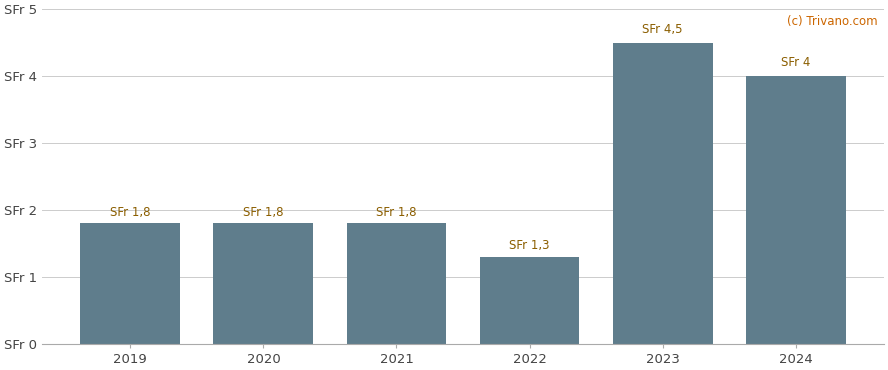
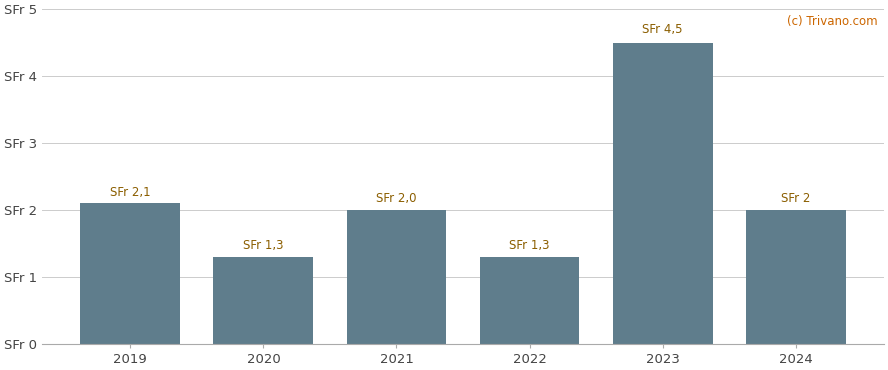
2019: 1,8 -> 2,1
2020: 1,8 -> 1,3
2021: 1,8 -> 2,0
2024: 4 -> 2
